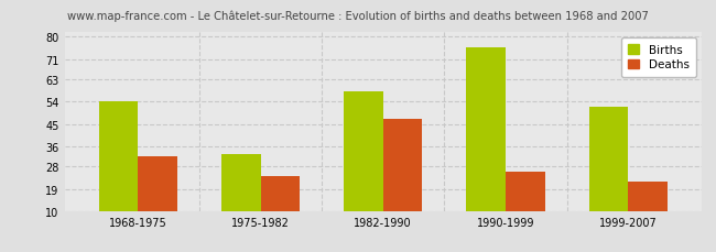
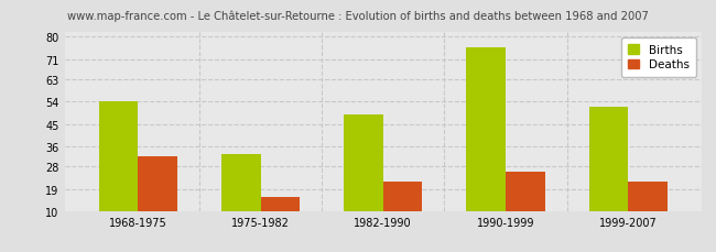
Deaths/1975-1982: 24 -> 16
Births/1982-1990: 58 -> 49
Deaths/1982-1990: 47 -> 22
